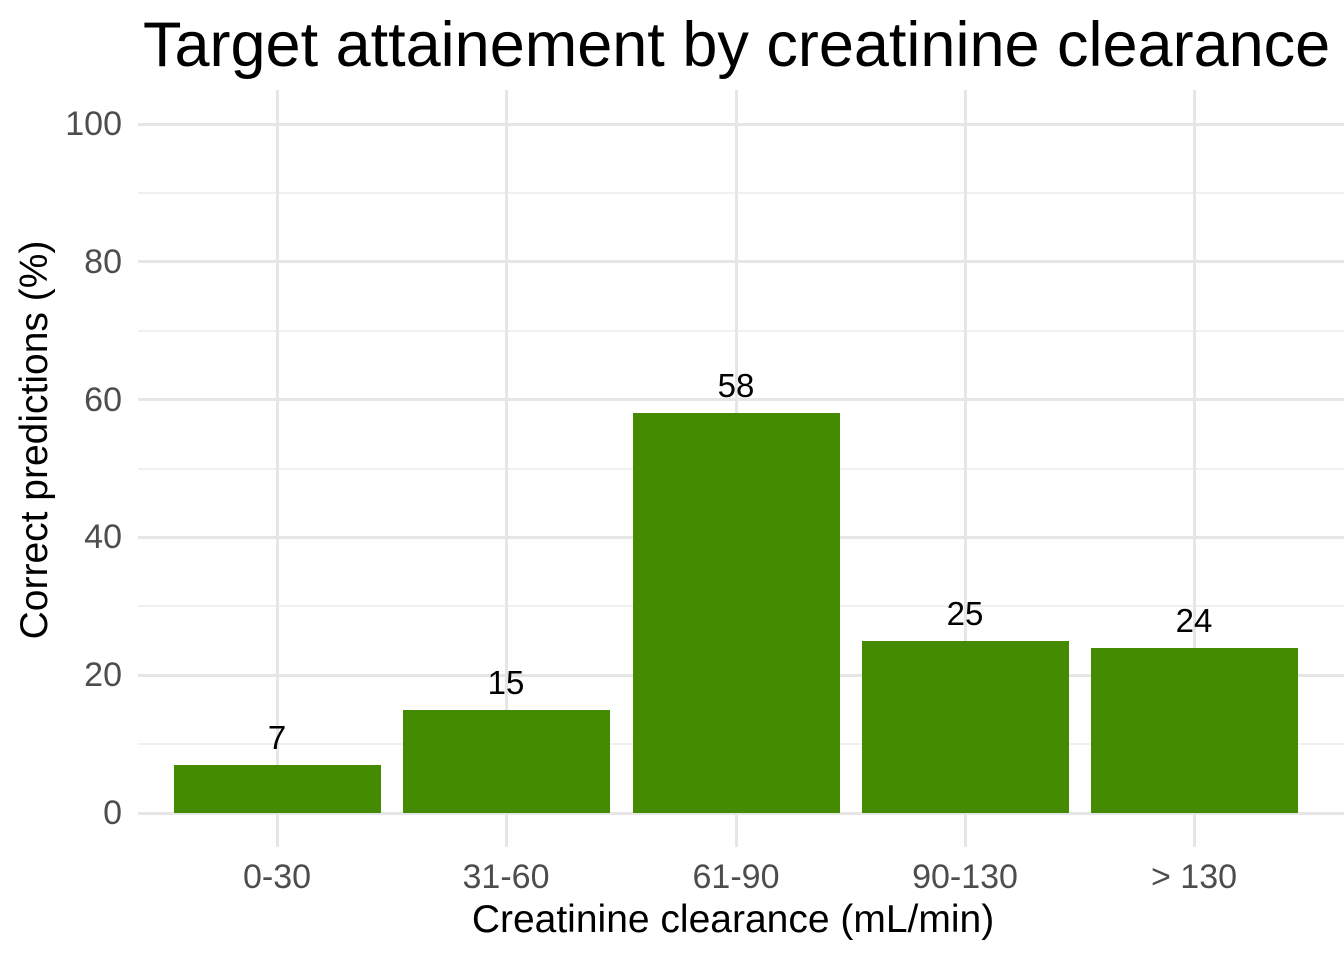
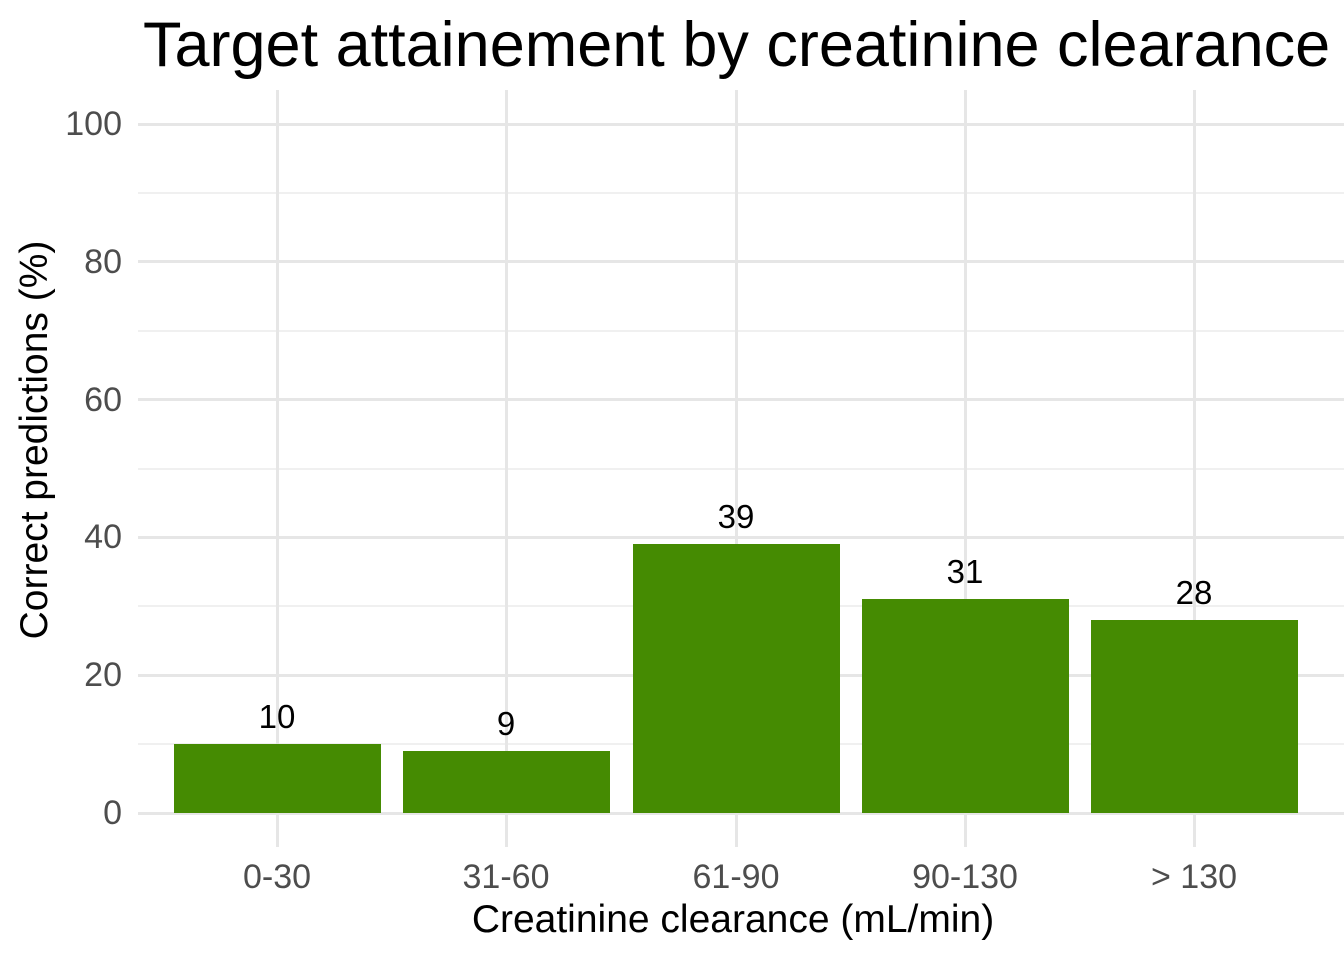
0-30: 7 -> 10
31-60: 15 -> 9
61-90: 58 -> 39
90-130: 25 -> 31
> 130: 24 -> 28
